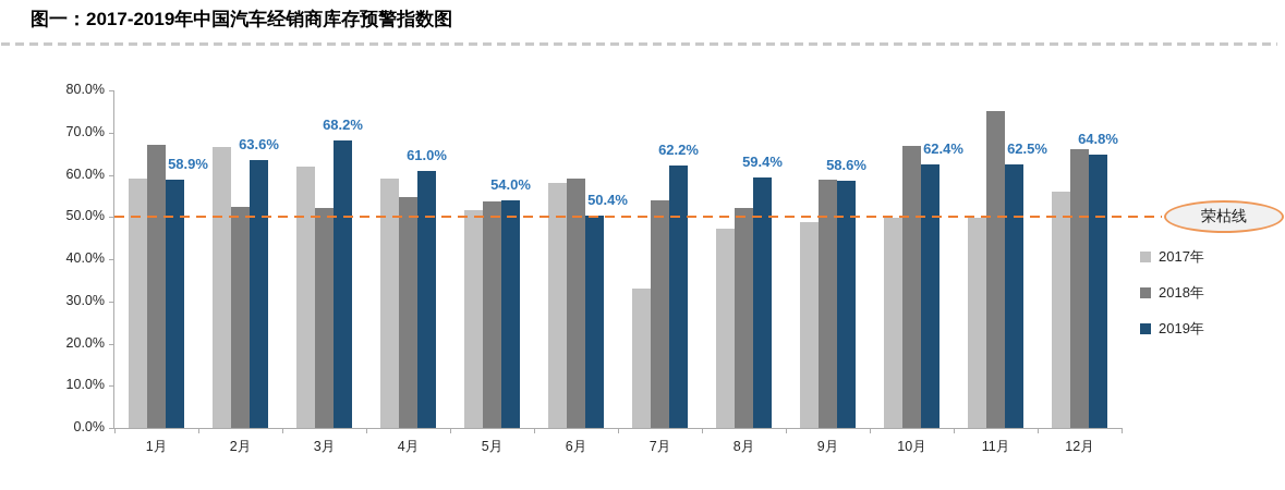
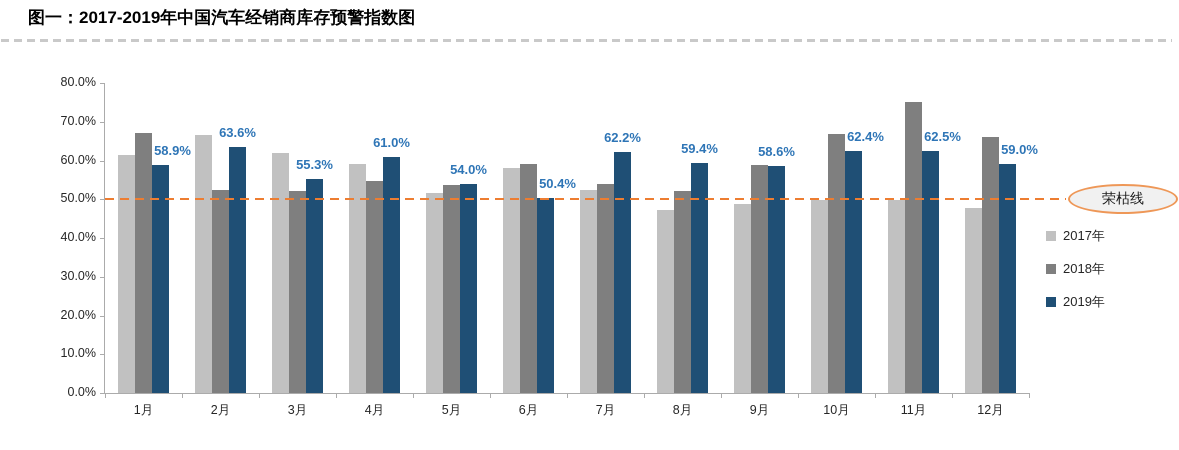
2017年/1月: 59% -> 62%
2019年/3月: 68.2% -> 55.3%
2017年/7月: 33% -> 52%
2017年/12月: 56% -> 48%
2019年/12月: 64.8% -> 59.0%
